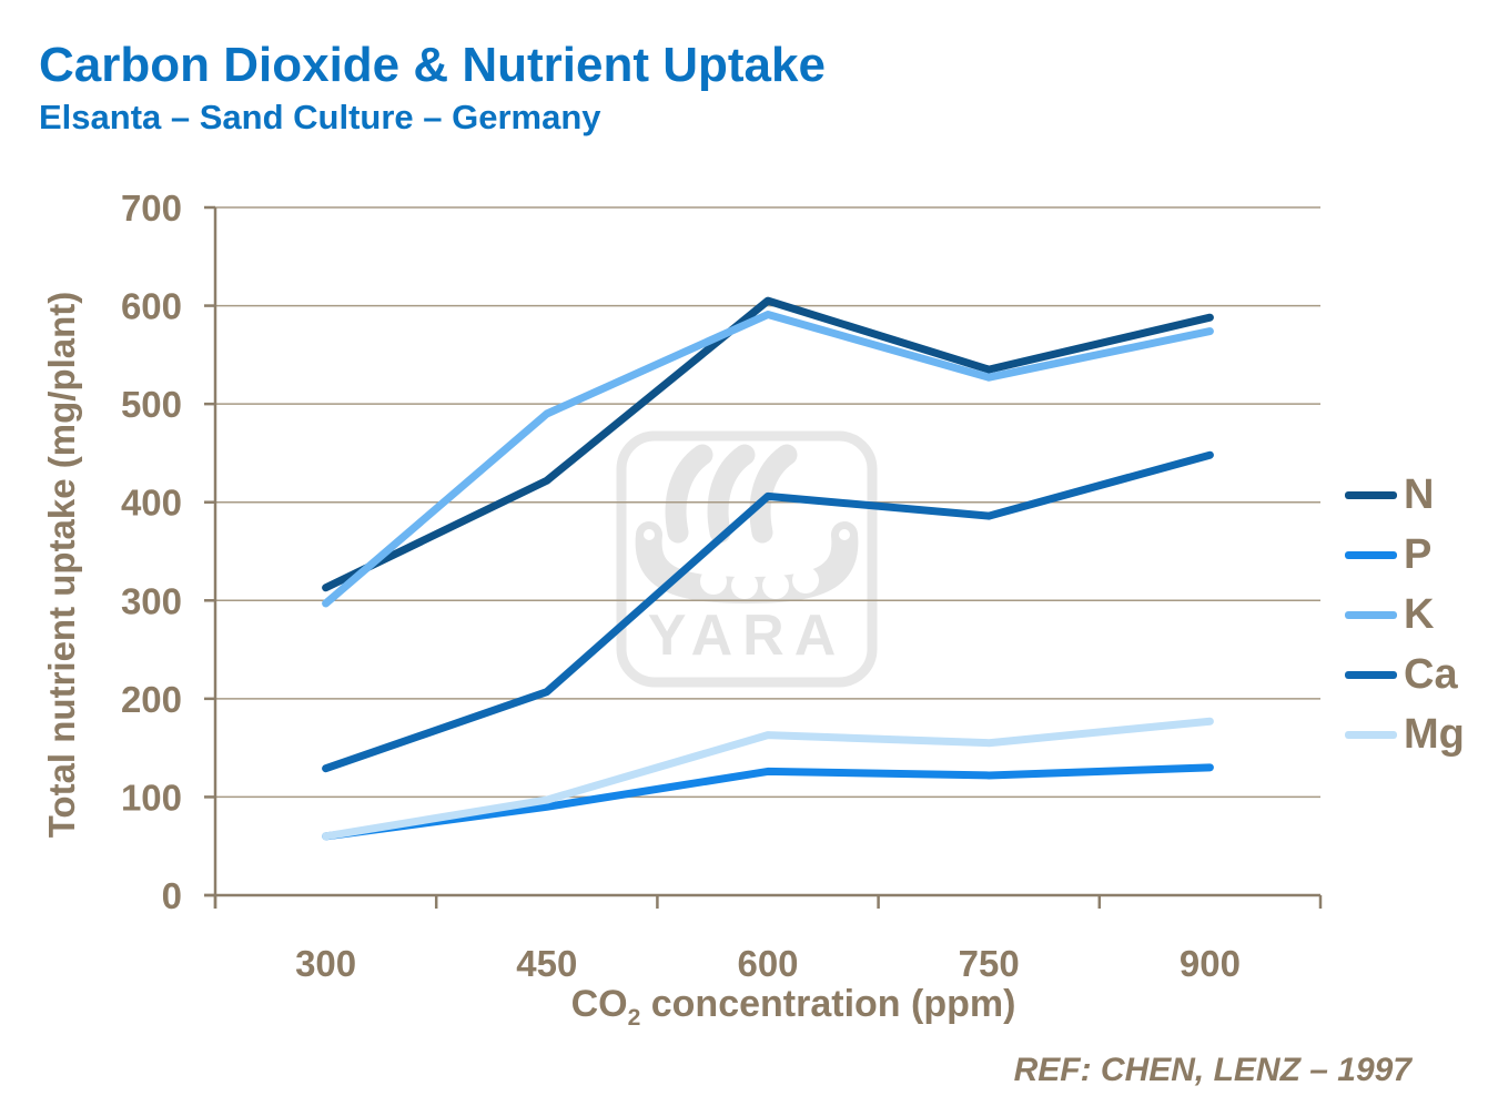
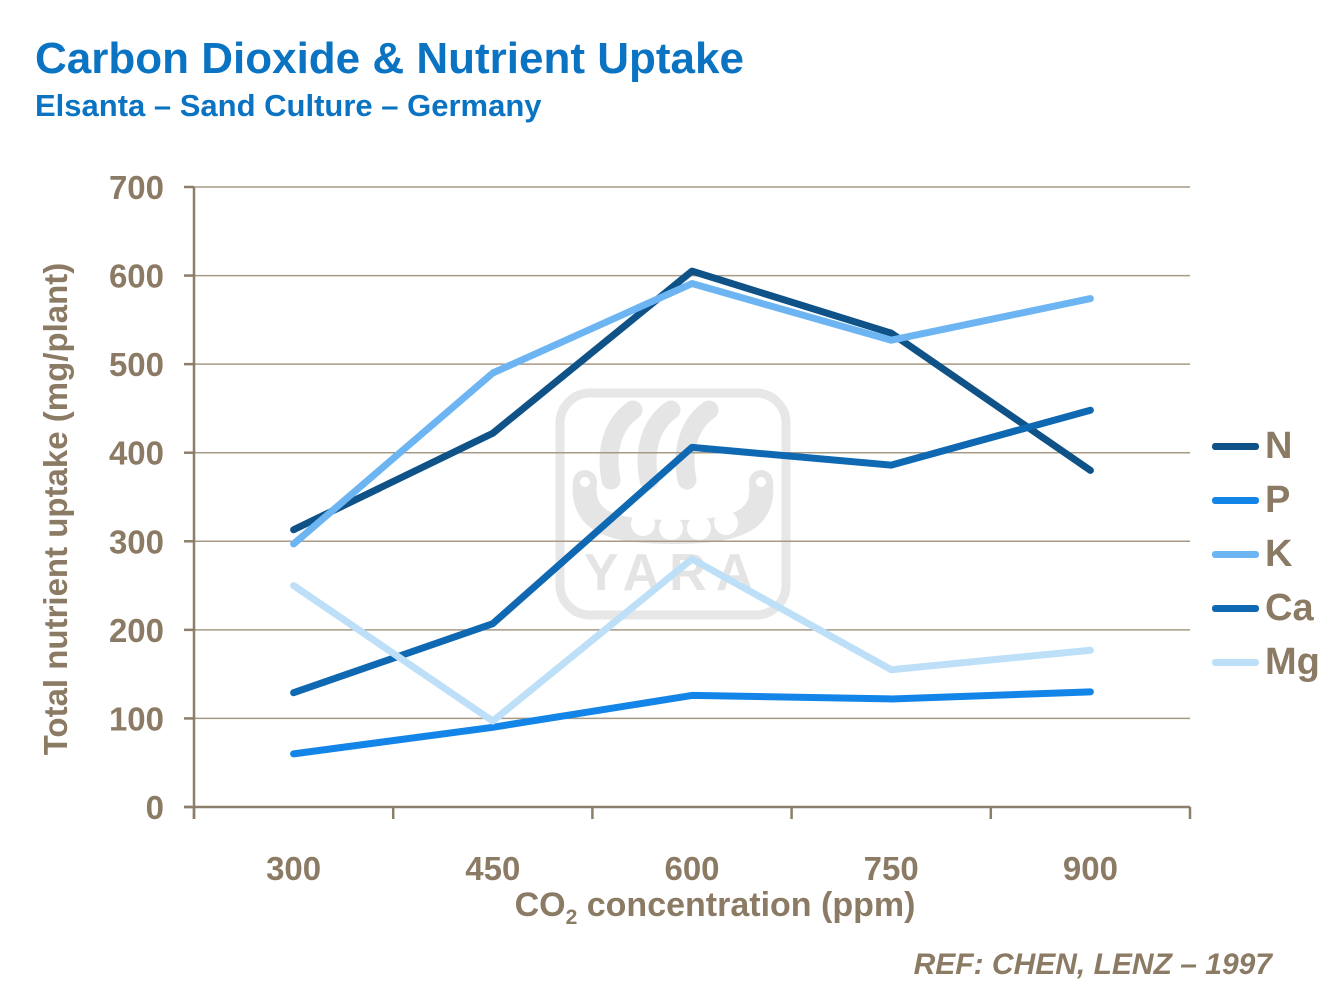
Mg/300: 60 -> 250
Mg/600: 160 -> 280
N/900: 590 -> 380
